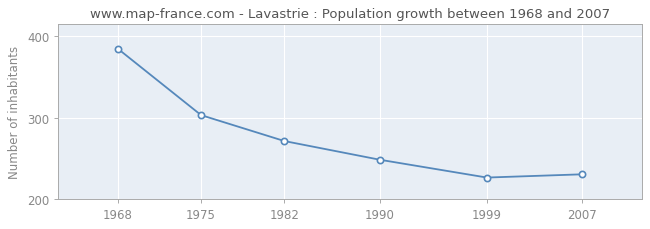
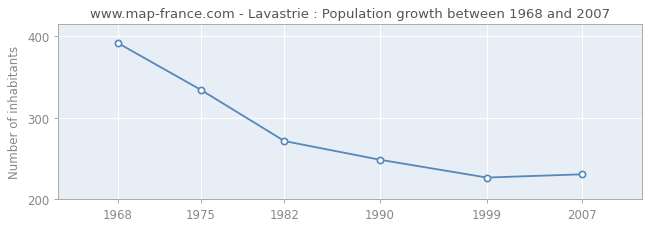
1968: 385 -> 392
1975: 303 -> 334
